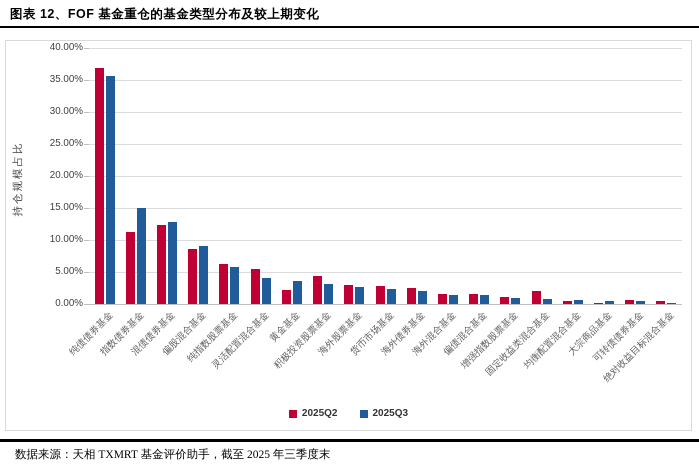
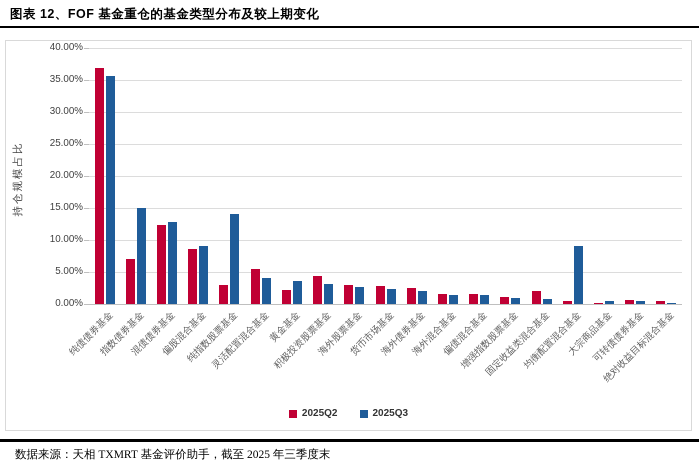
2025Q2/指数债券基金: 11% -> 7%
2025Q2/纯指数股票基金: 6% -> 3%
2025Q3/纯指数股票基金: 6% -> 14%
2025Q3/均衡配置混合基金: 1% -> 9%
